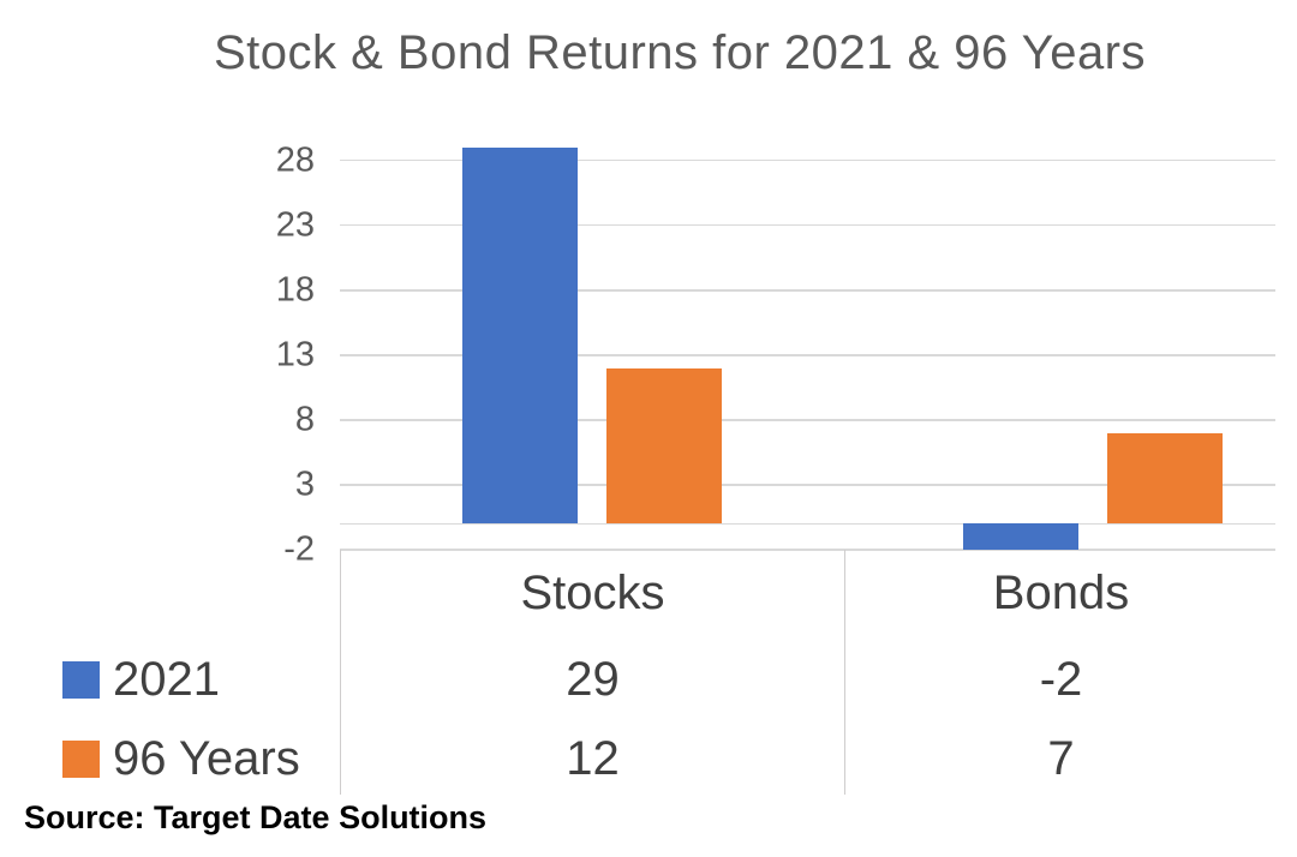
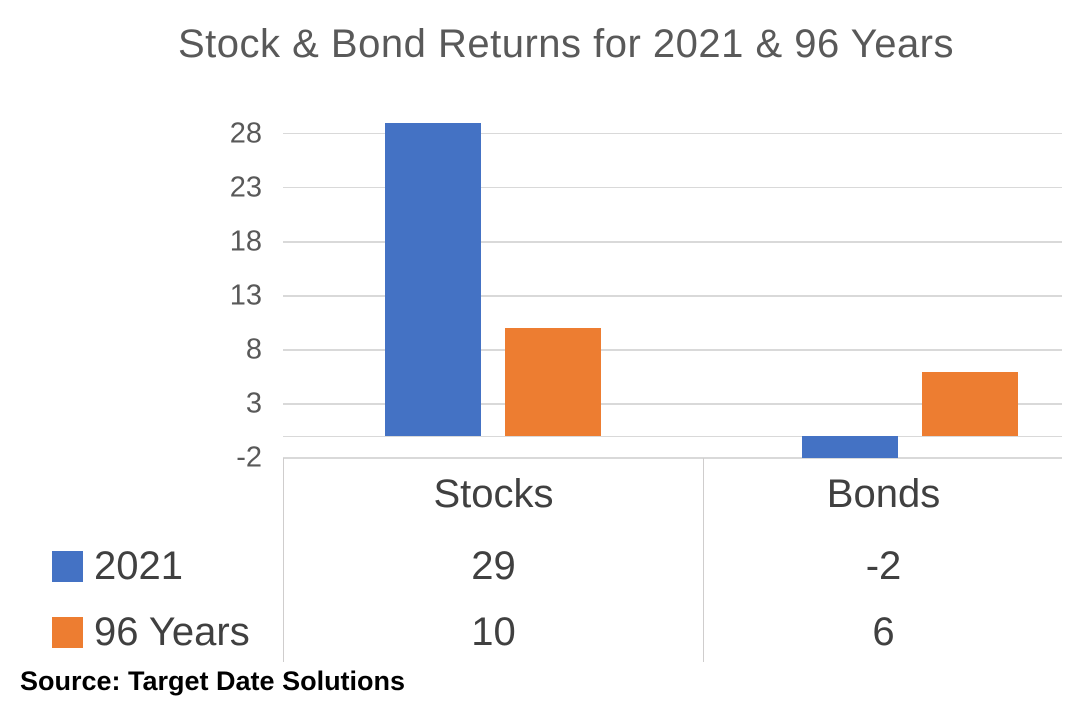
96 Years/Stocks: 12 -> 10
96 Years/Bonds: 7 -> 6
